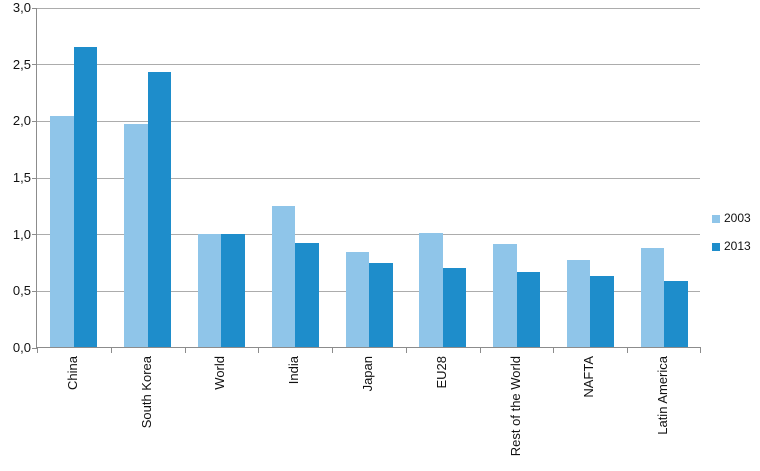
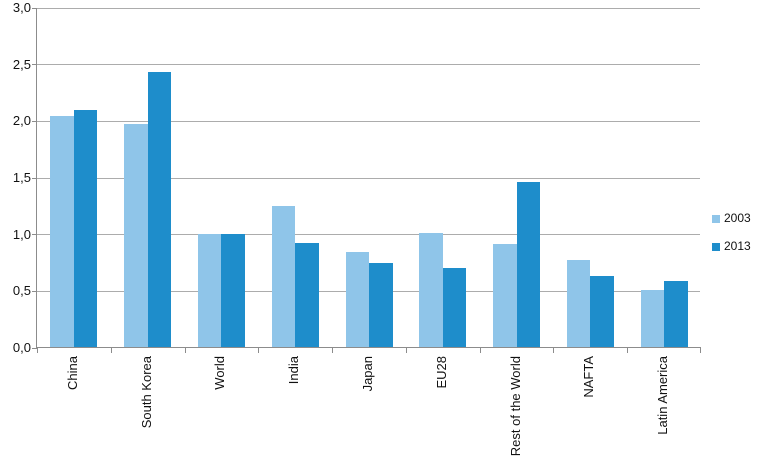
2013/China: 2,65 -> 2,09
2013/Rest of the World: 0,66 -> 1,46
2003/Latin America: 0,87 -> 0,50
